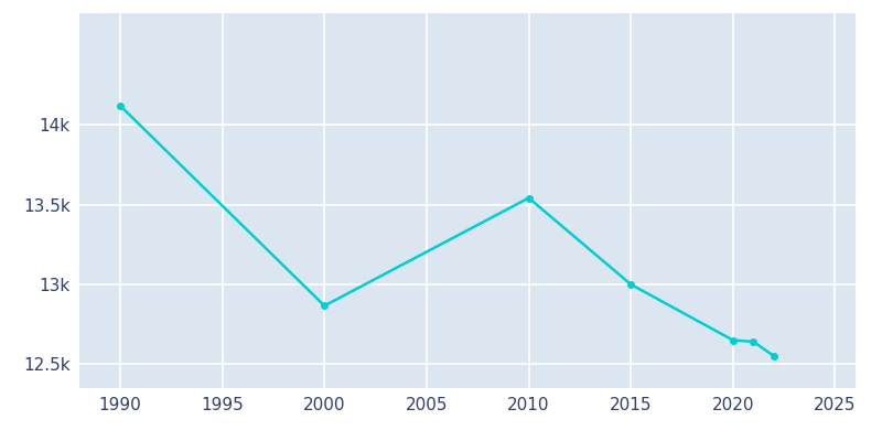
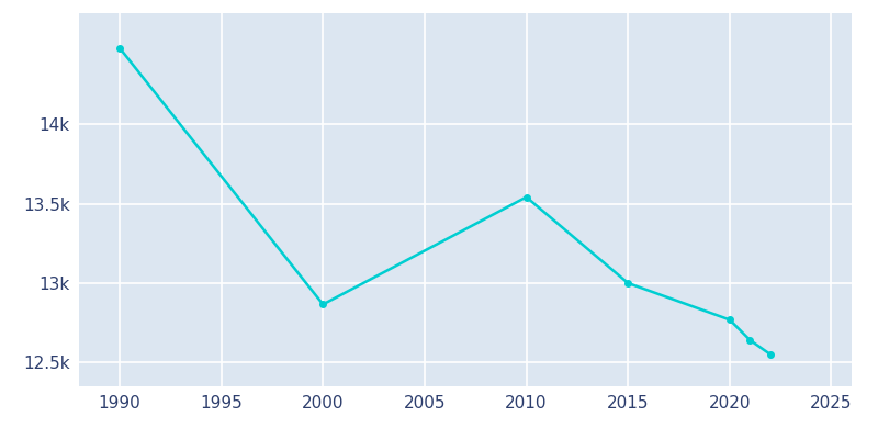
1990: 14.12k -> 14.48k
2020: 12.65k -> 12.77k
